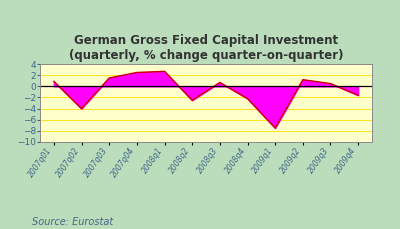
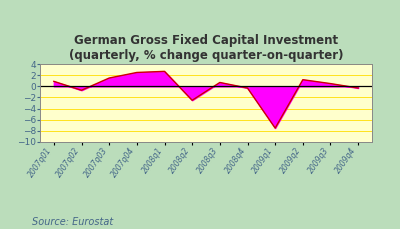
2007q02: -4.0 -> -0.7
2008q4: -2.2 -> -0.3
2009q4: -1.6 -> -0.3
